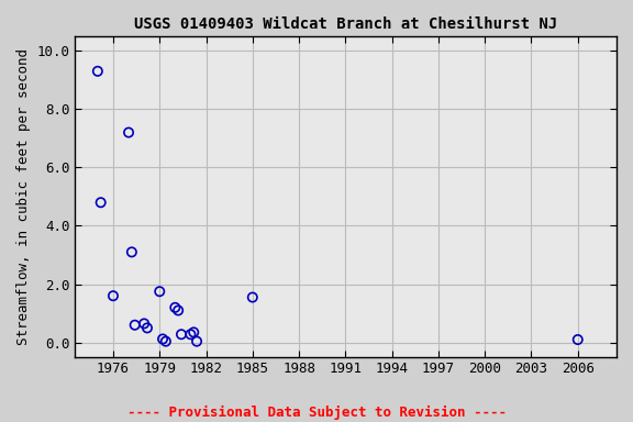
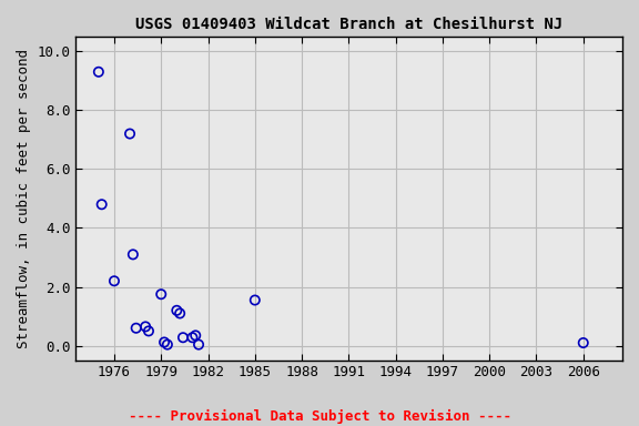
1976: 1.60 -> 2.20
